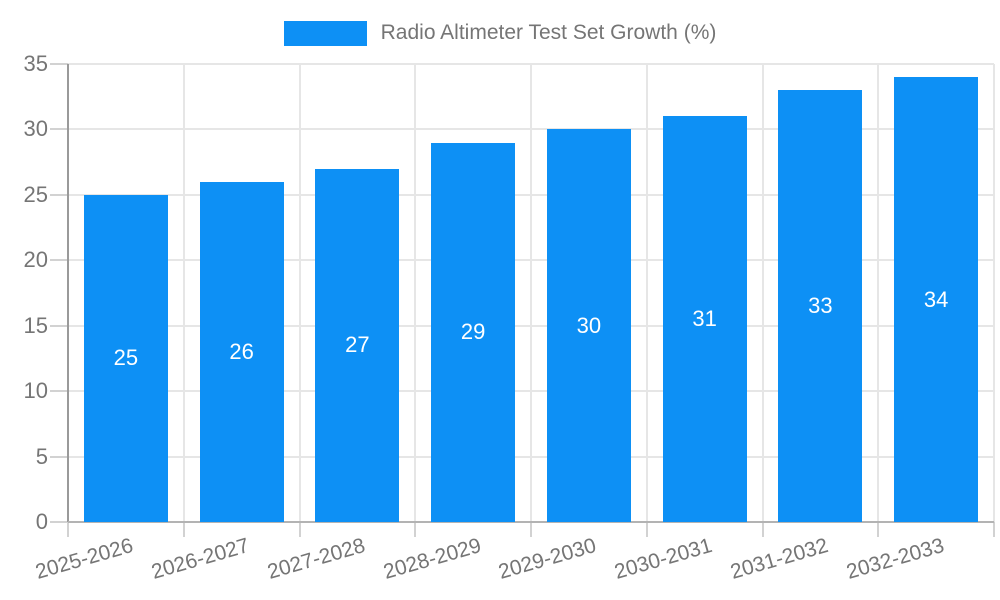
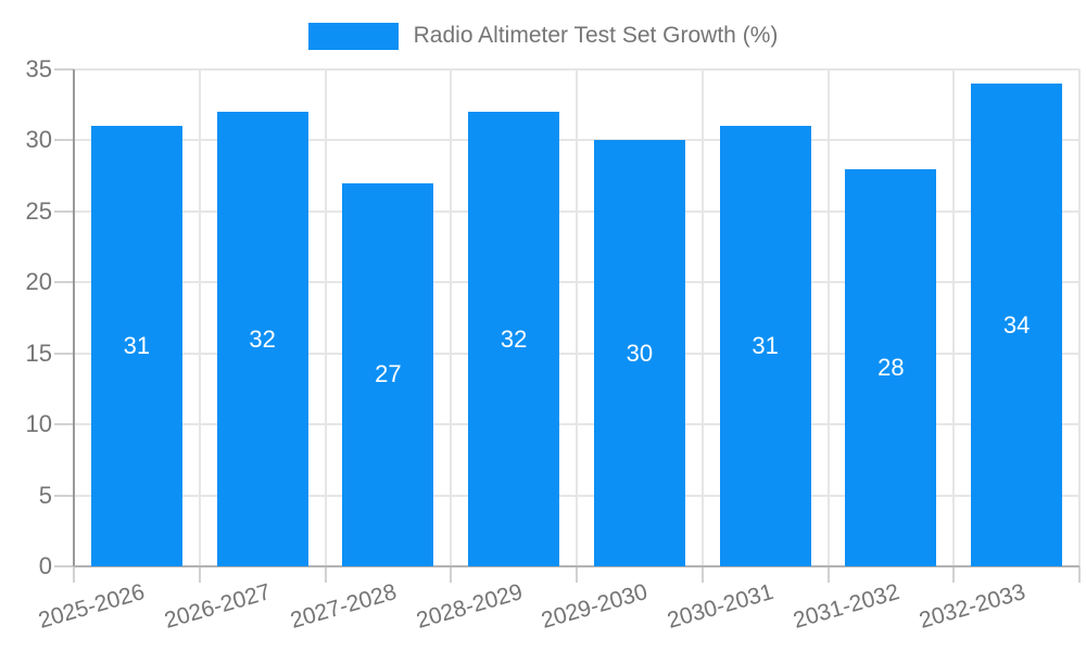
2025-2026: 25 -> 31
2026-2027: 26 -> 32
2028-2029: 29 -> 32
2031-2032: 33 -> 28
